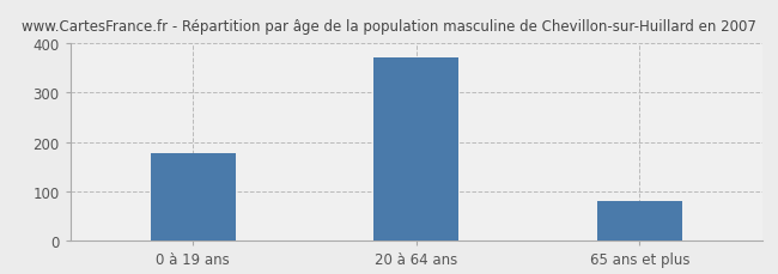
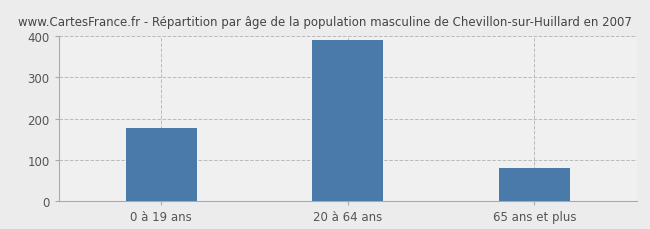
20 à 64 ans: 370 -> 390
